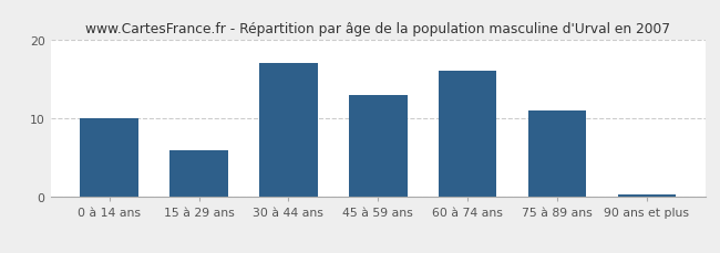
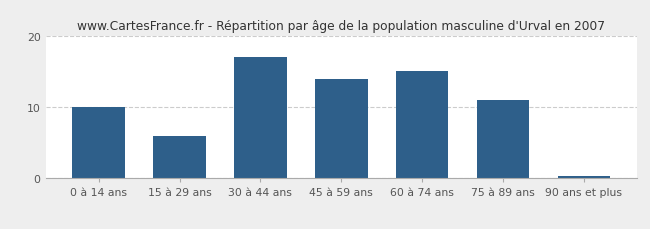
45 à 59 ans: 13.0 -> 14.0
60 à 74 ans: 16.0 -> 15.0
